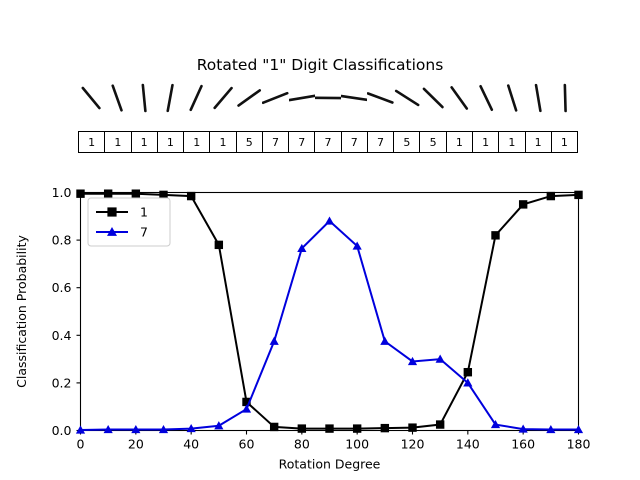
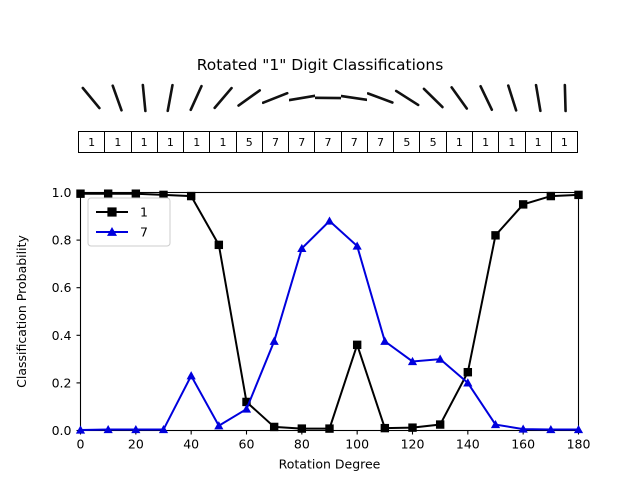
7/40: 0.01 -> 0.23
1/100: 0.01 -> 0.36
